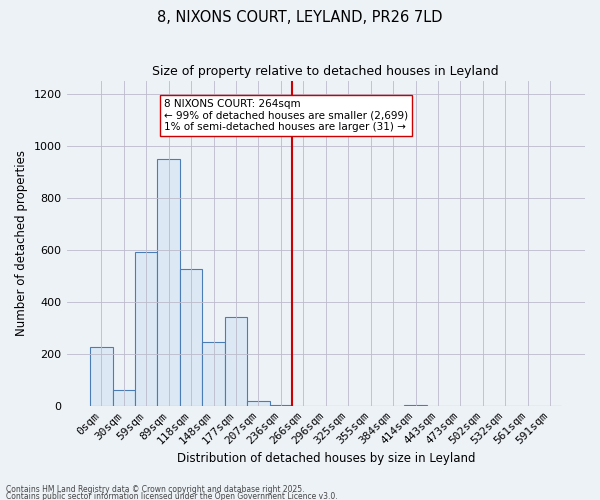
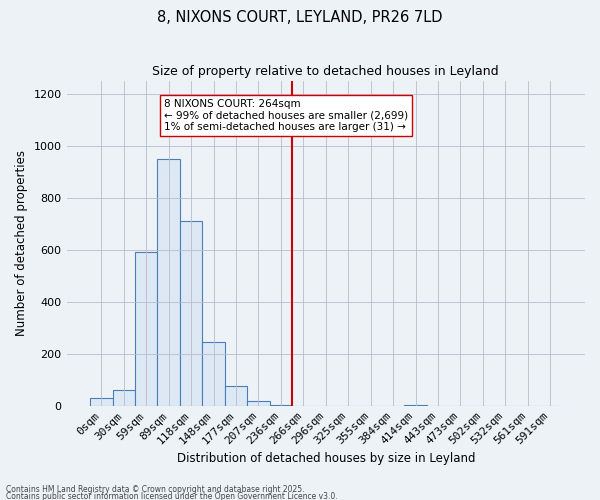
0sqm: 225 -> 30
118sqm: 525 -> 710
177sqm: 340 -> 75
